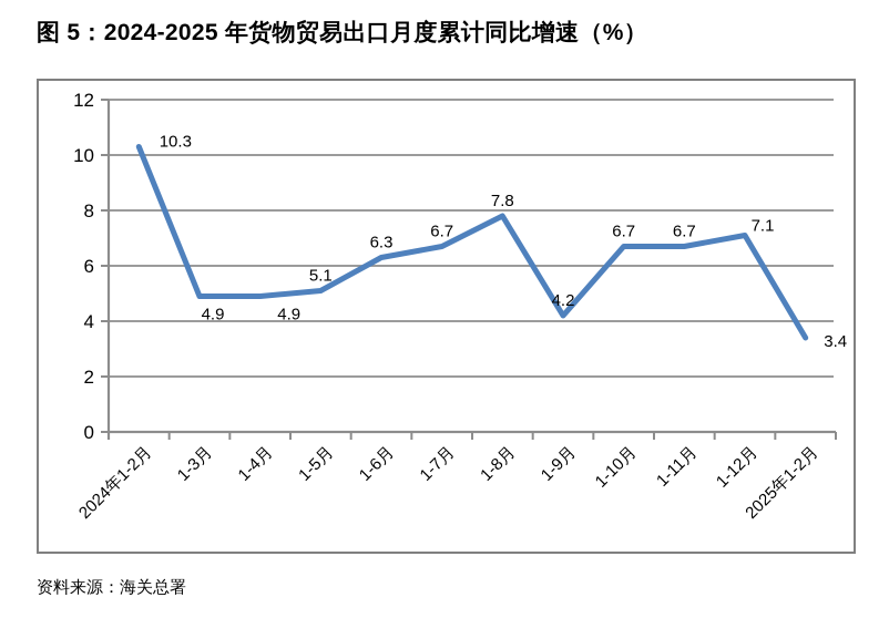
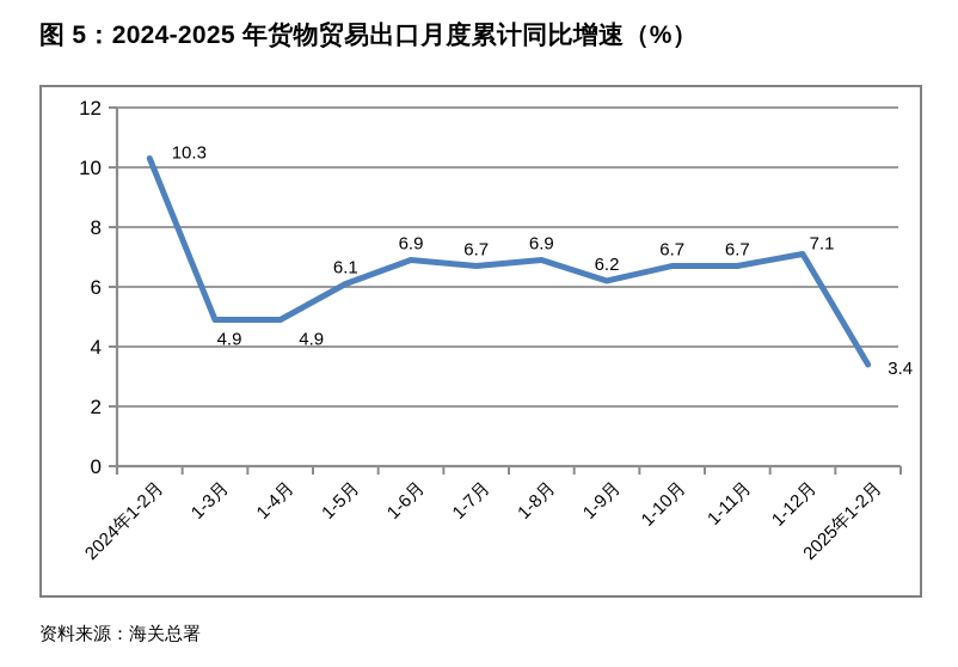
1-5月: 5.1 -> 6.1
1-6月: 6.3 -> 6.9
1-8月: 7.8 -> 6.9
1-9月: 4.2 -> 6.2
